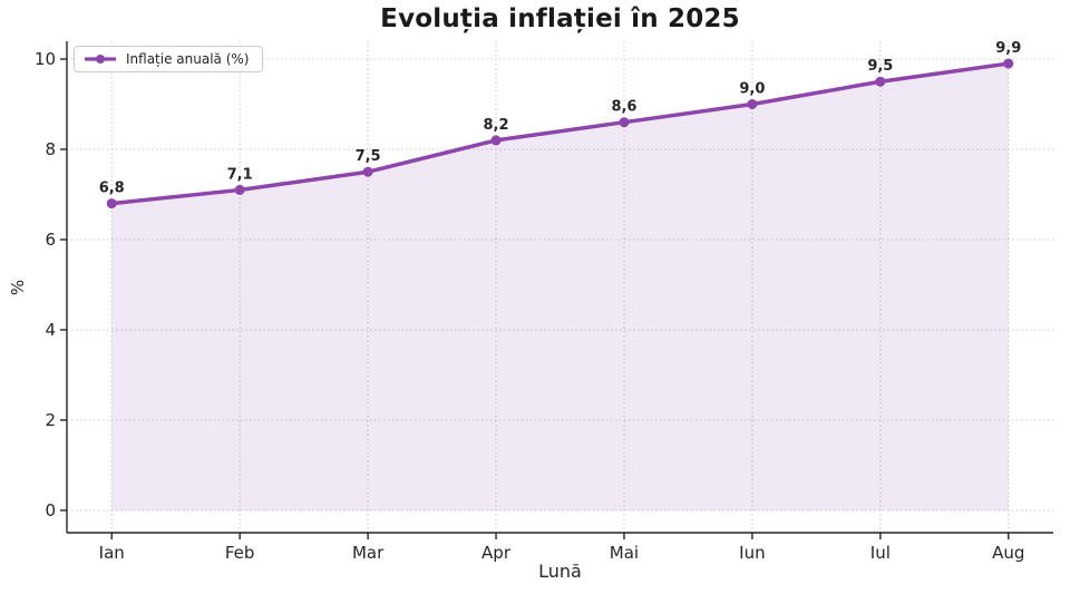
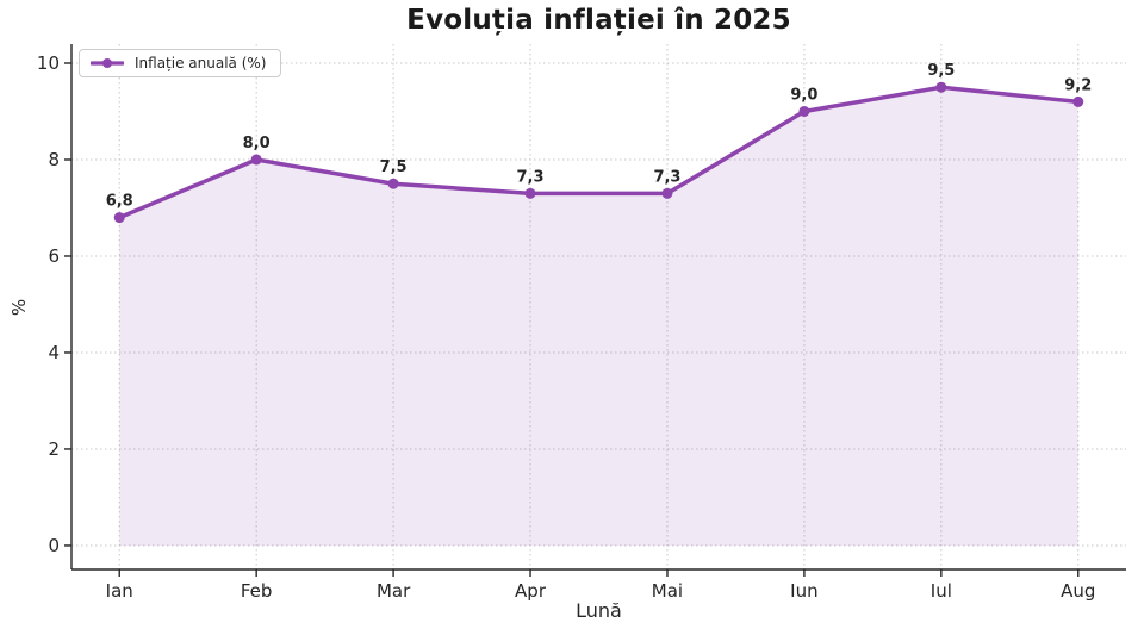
Feb: 7,1 -> 8,0
Apr: 8,2 -> 7,3
Mai: 8,6 -> 7,3
Aug: 9,9 -> 9,2
